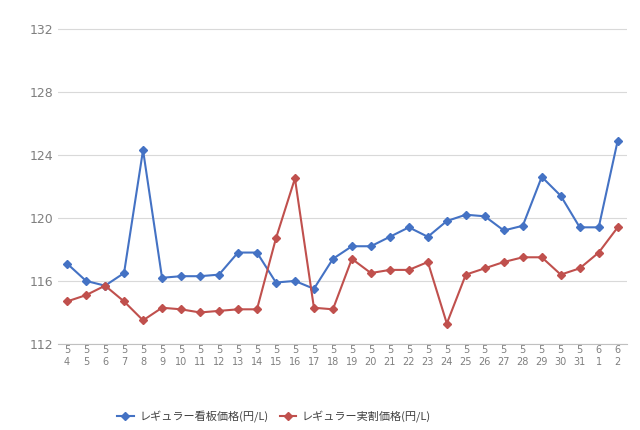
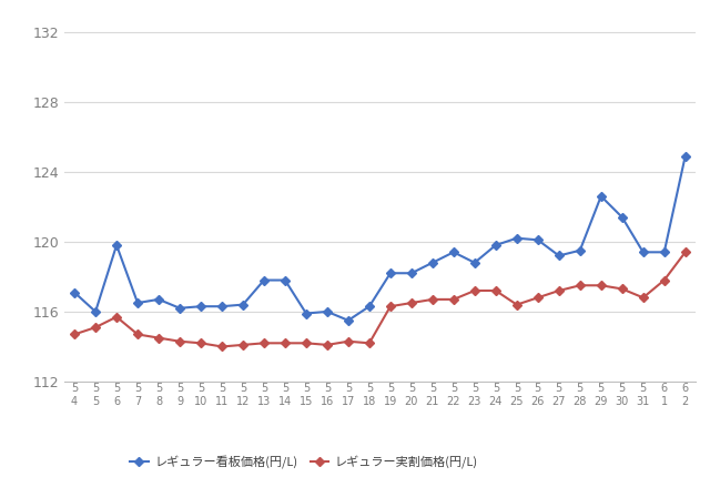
レギュラー看板価格(円/L)/5 6: 115.7 -> 119.8
レギュラー看板価格(円/L)/5 8: 124.3 -> 116.7
レギュラー実割価格(円/L)/5 8: 113.5 -> 114.5
レギュラー実割価格(円/L)/5 15: 118.7 -> 114.2
レギュラー実割価格(円/L)/5 16: 122.5 -> 114.1
レギュラー看板価格(円/L)/5 18: 117.4 -> 116.3
レギュラー実割価格(円/L)/5 19: 117.4 -> 116.3
レギュラー実割価格(円/L)/5 24: 113.3 -> 117.2
レギュラー実割価格(円/L)/5 30: 116.4 -> 117.3
